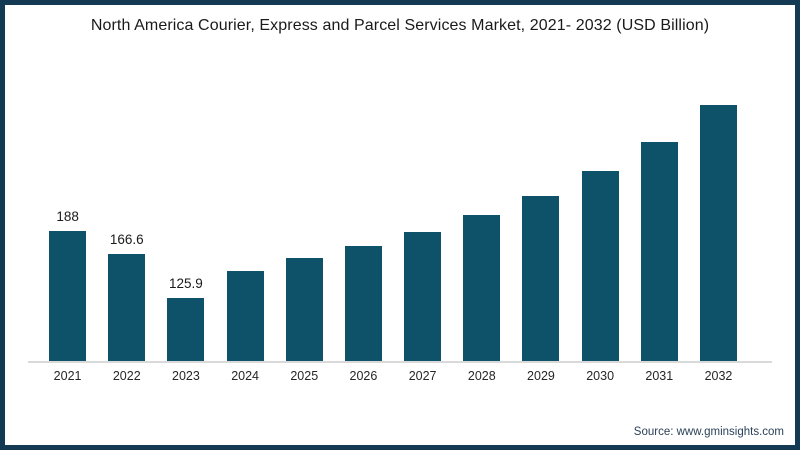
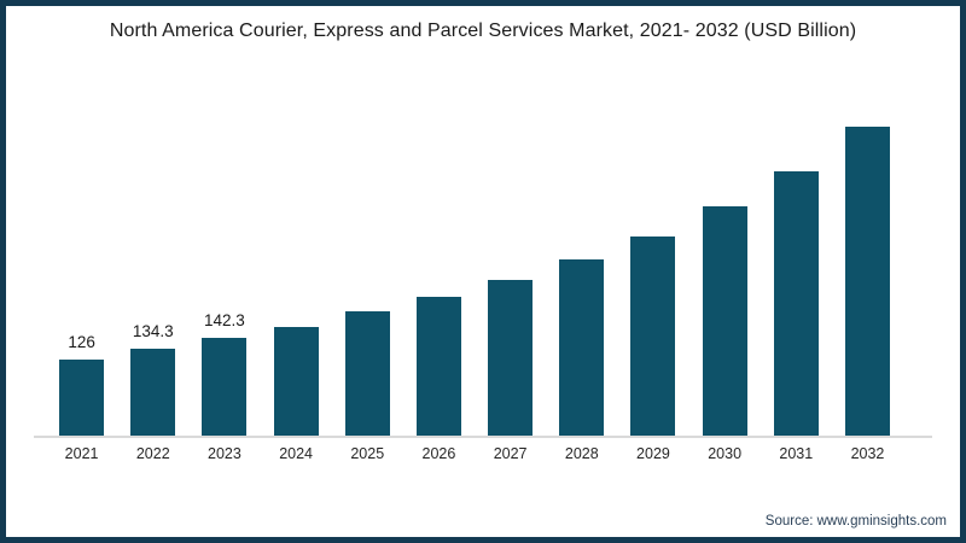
2021: 188 -> 126
2022: 166.6 -> 134.3
2023: 125.9 -> 142.3
